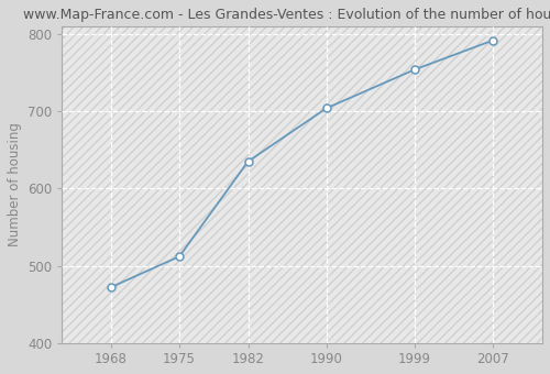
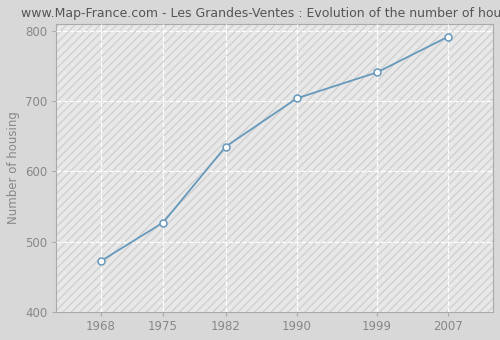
1975: 512 -> 527
1999: 754 -> 741
